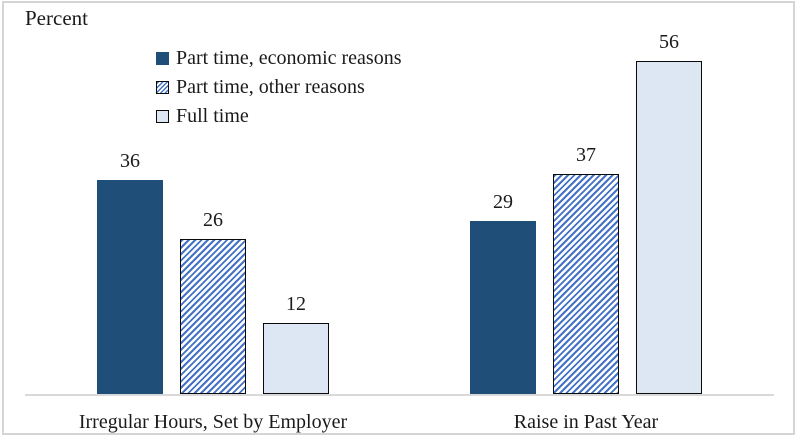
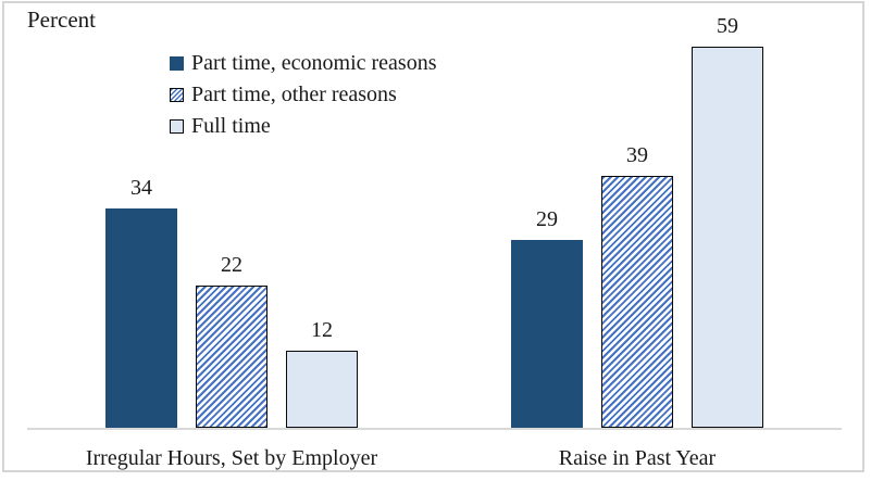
Part time, economic reasons/Irregular Hours, Set by Employer: 36 -> 34
Part time, other reasons/Irregular Hours, Set by Employer: 26 -> 22
Part time, other reasons/Raise in Past Year: 37 -> 39
Full time/Raise in Past Year: 56 -> 59
